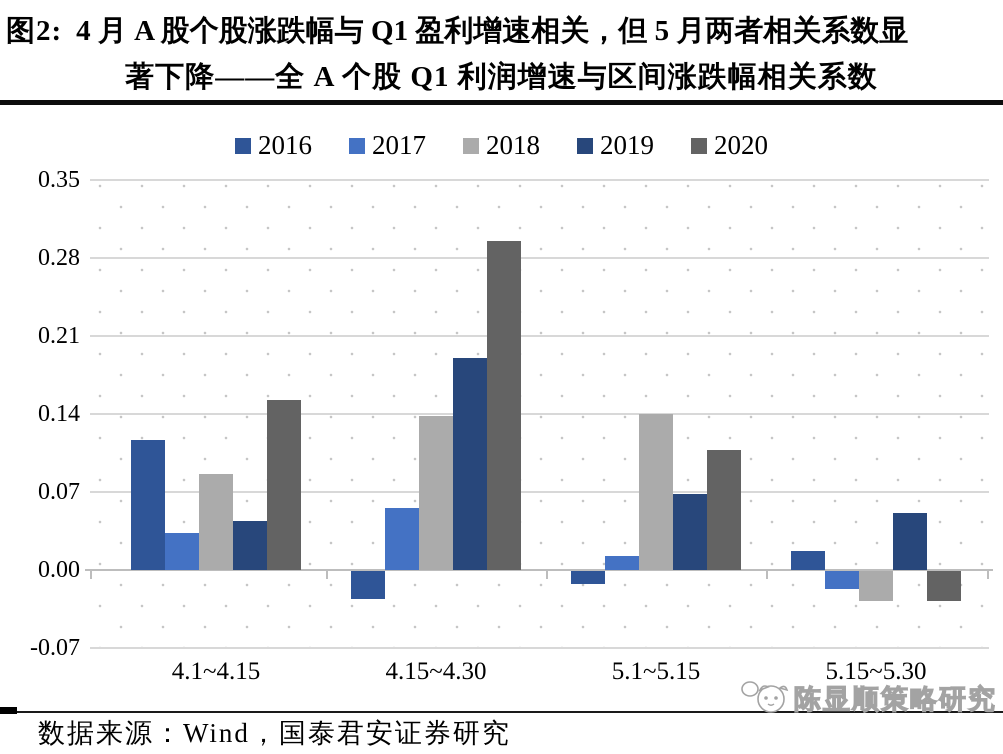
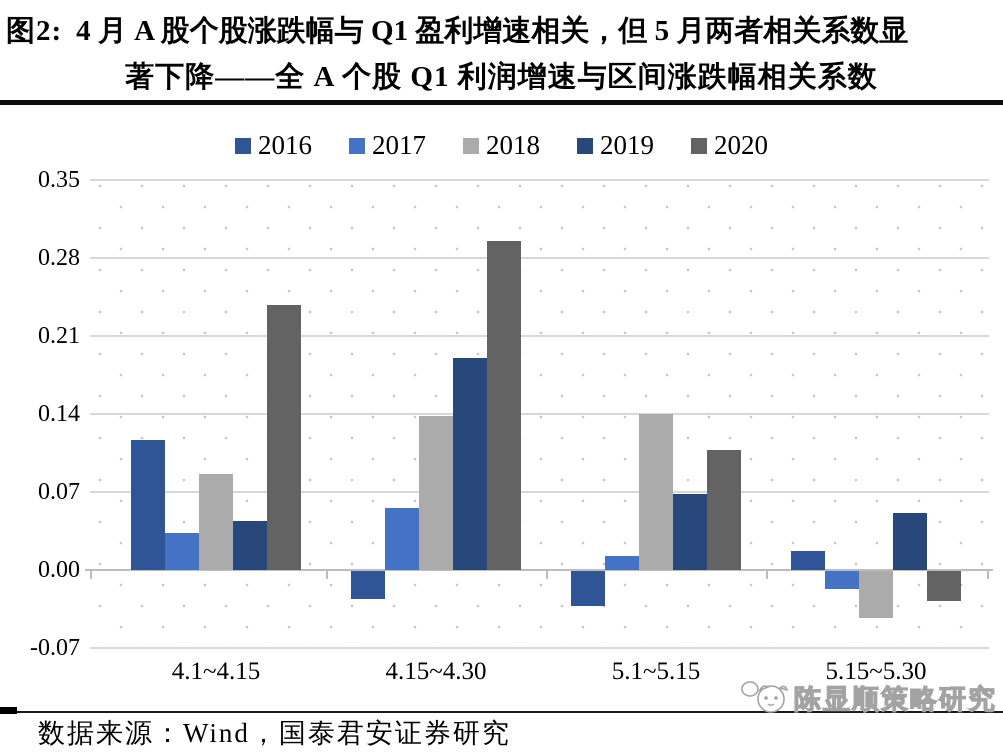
2020/4.1~4.15: 0.153 -> 0.238
2016/5.1~5.15: -0.012 -> -0.031
2018/5.15~5.30: -0.027 -> -0.042
